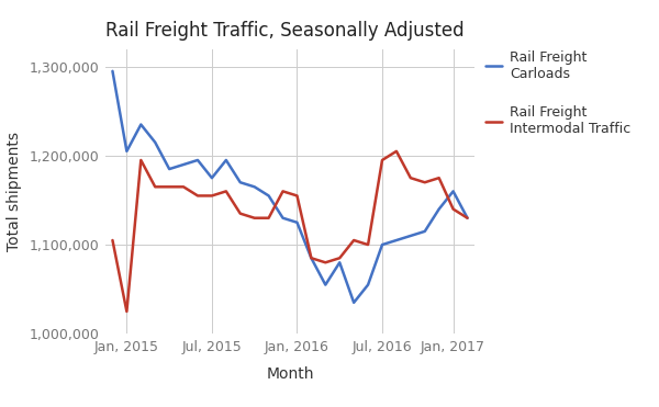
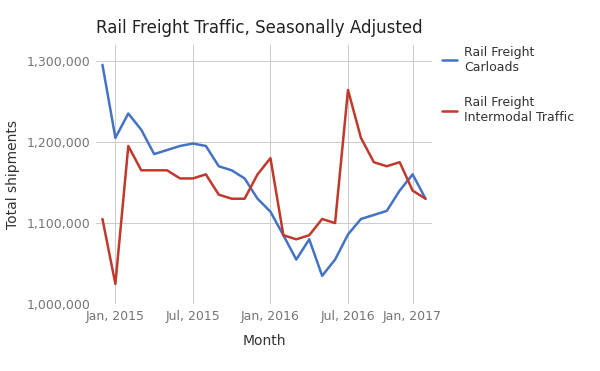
Rail Freight Carloads/Jul, 2015: 1,175,000 -> 1,198,000
Rail Freight Carloads/Jan, 2016: 1,125,000 -> 1,114,000
Rail Freight Intermodal Traffic/Jan, 2016: 1,155,000 -> 1,180,000
Rail Freight Carloads/Jul, 2016: 1,100,000 -> 1,086,000
Rail Freight Intermodal Traffic/Jul, 2016: 1,195,000 -> 1,264,000
